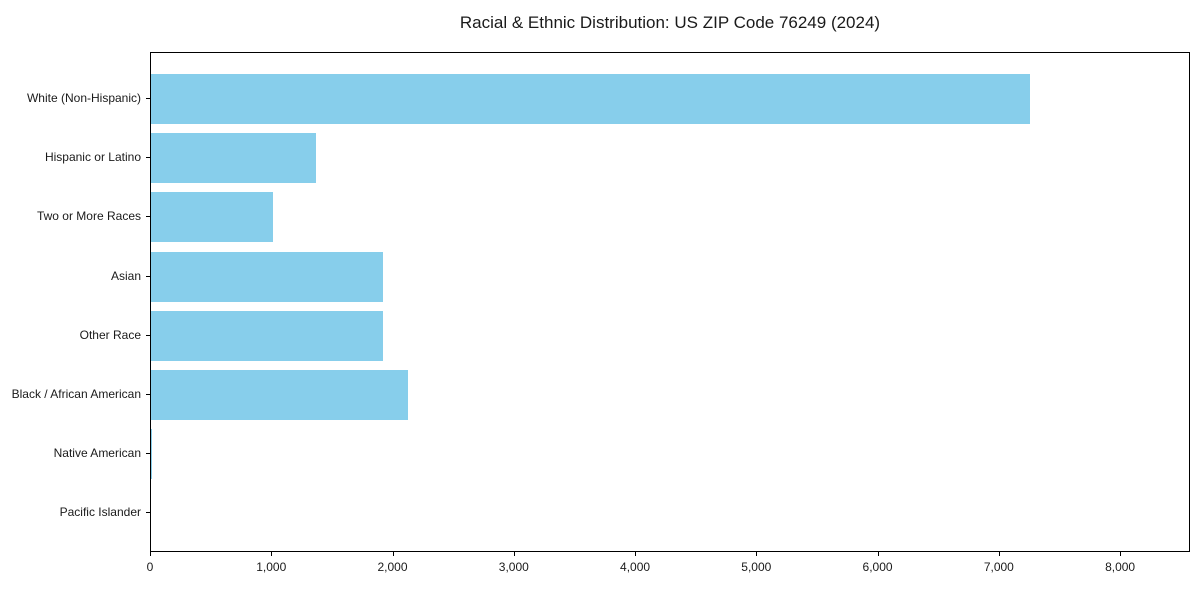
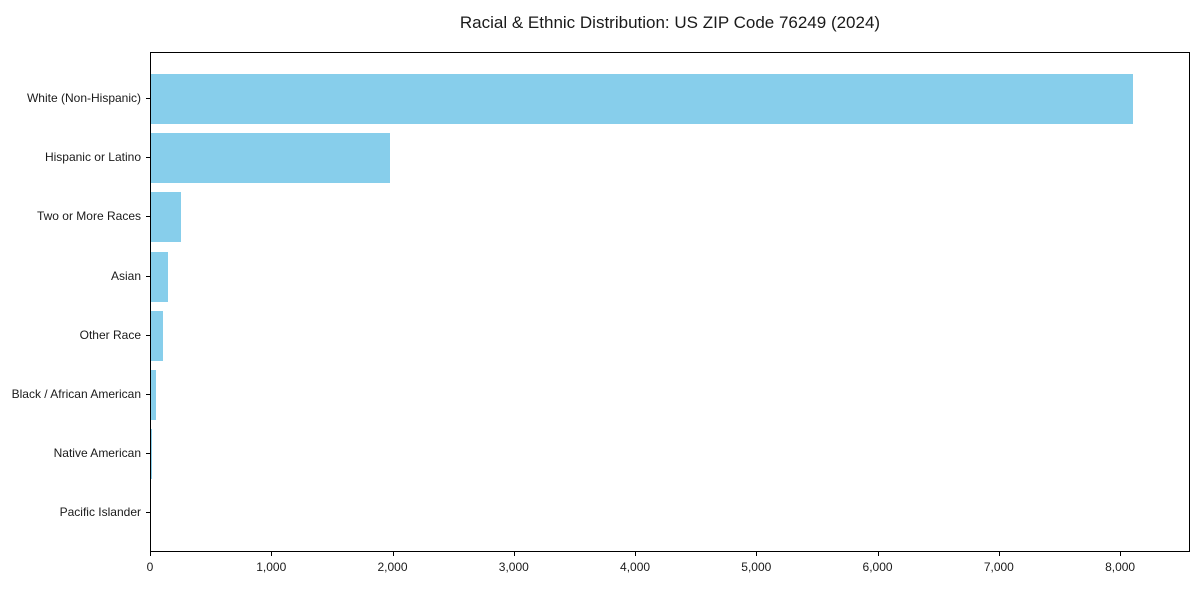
White (Non-Hispanic): 7250 -> 8100
Hispanic or Latino: 1360 -> 1980
Two or More Races: 1010 -> 250
Asian: 1910 -> 140
Other Race: 1910 -> 100
Black / African American: 2120 -> 40
